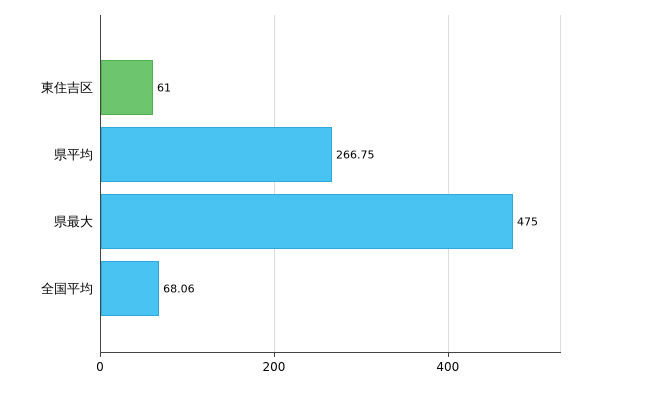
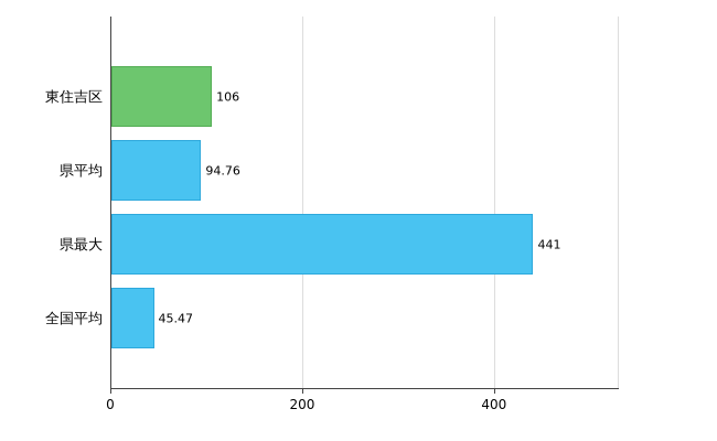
東住吉区: 61 -> 106
県平均: 266.75 -> 94.76
県最大: 475 -> 441
全国平均: 68.06 -> 45.47
